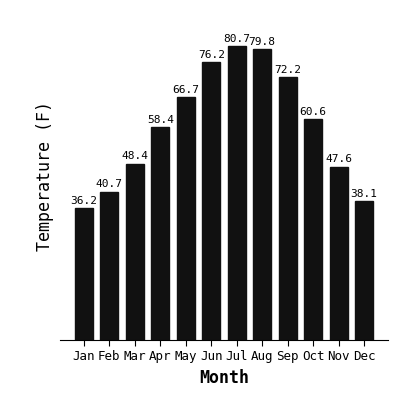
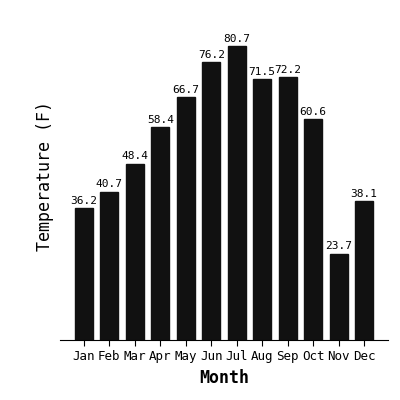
Aug: 79.8 -> 71.5
Nov: 47.6 -> 23.7
